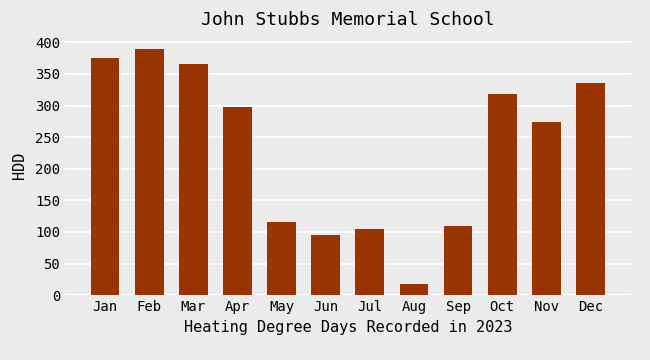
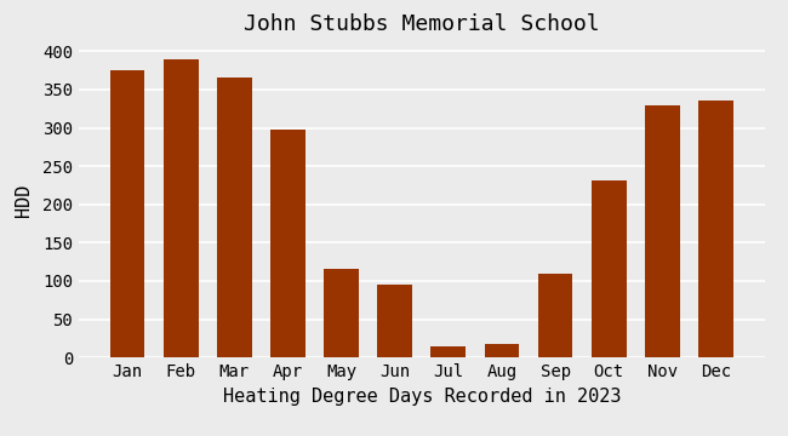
Jul: 104 -> 15
Oct: 318 -> 231
Nov: 274 -> 330
